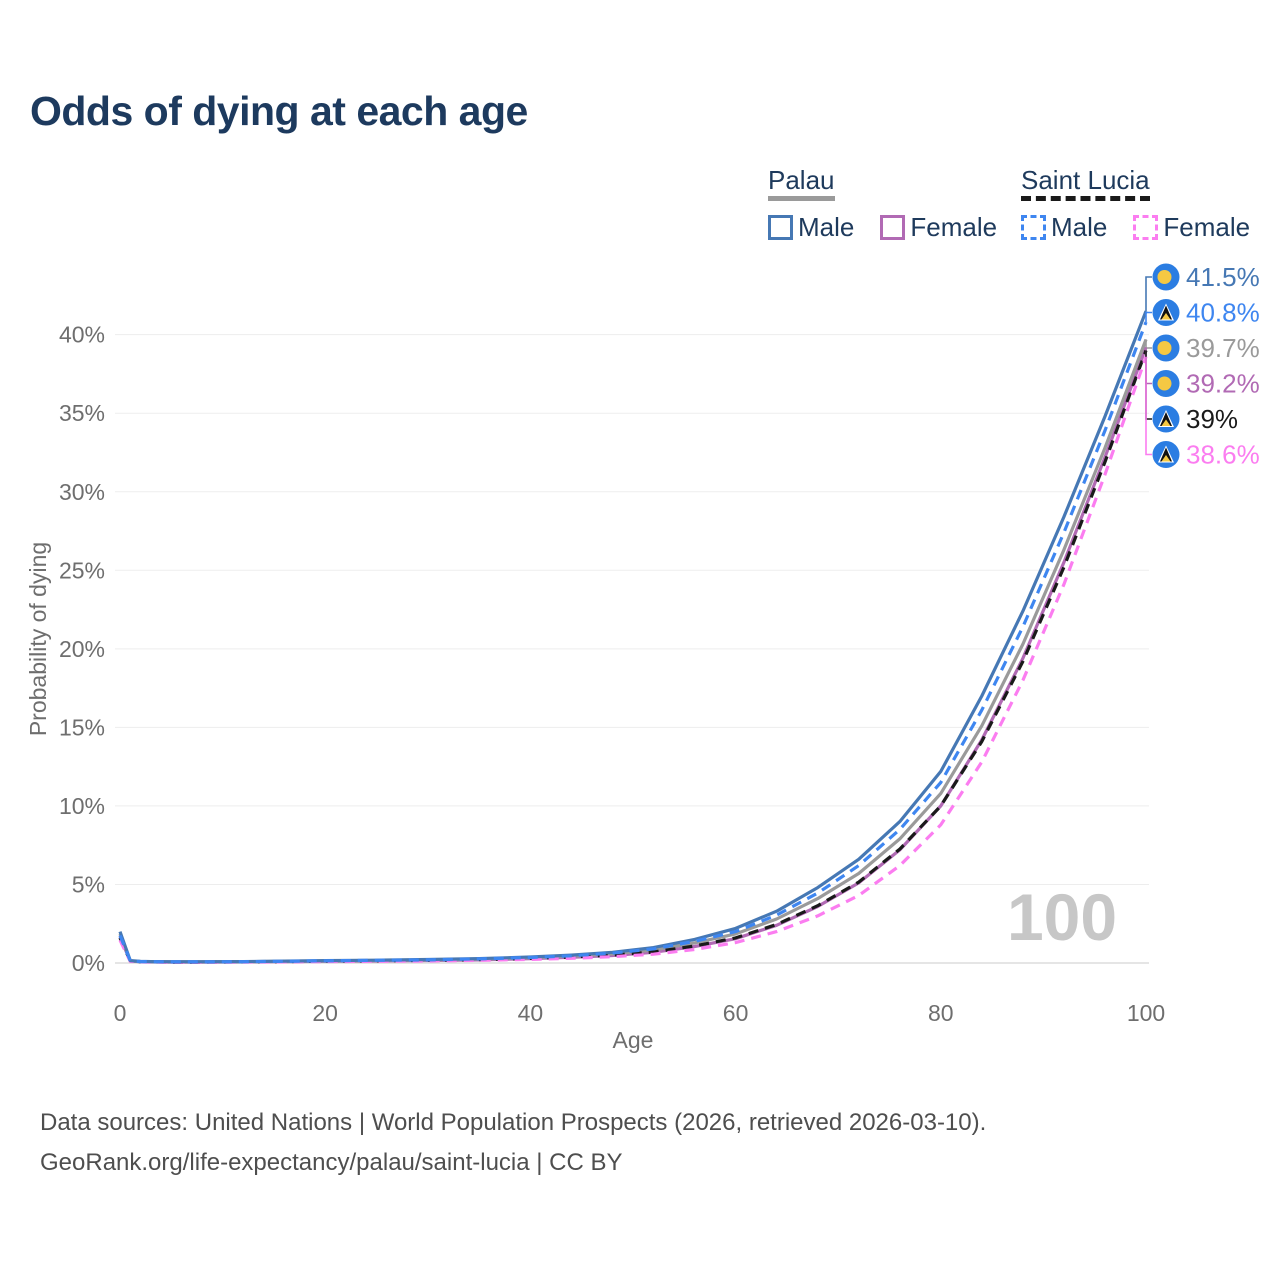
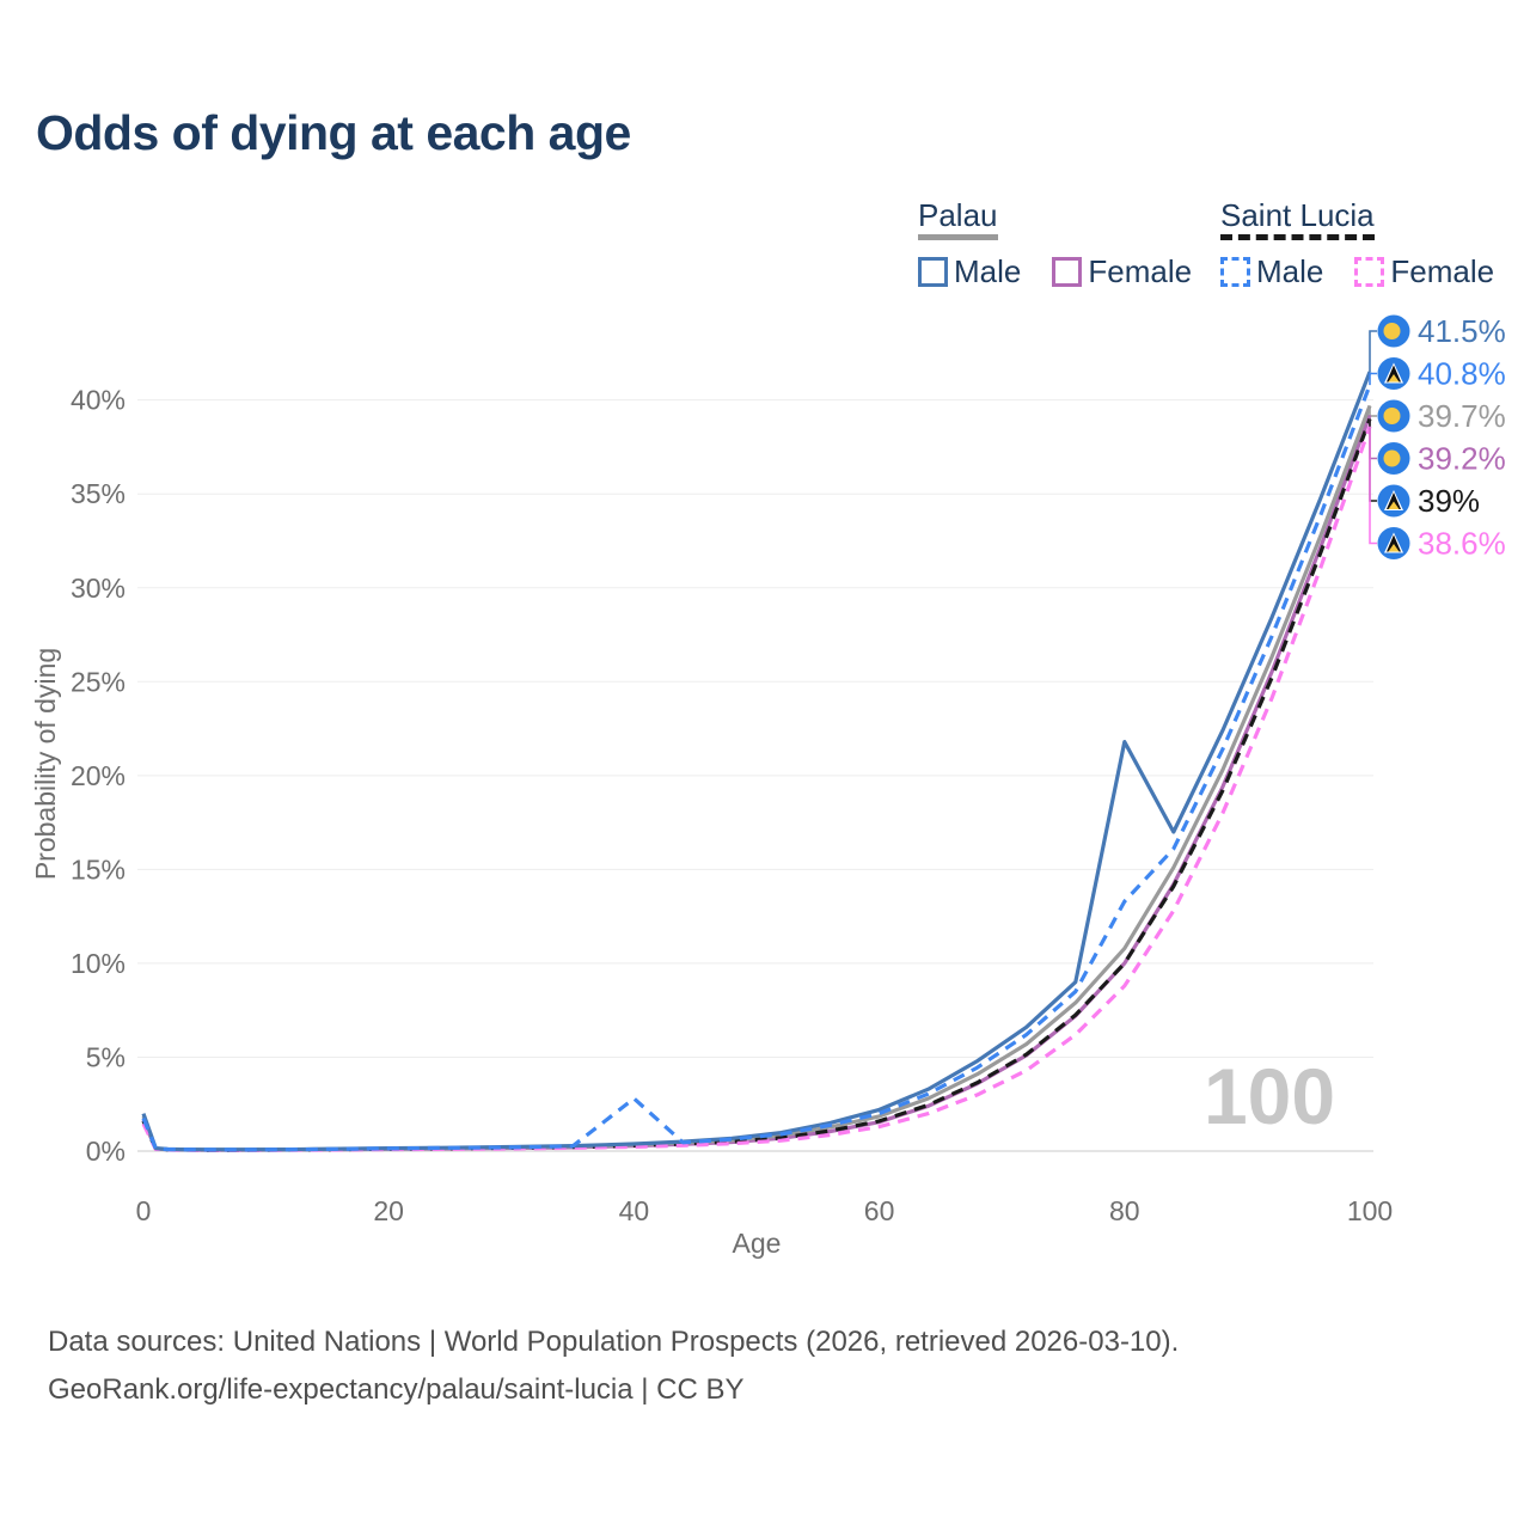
Saint Lucia Male/40: 0.3% -> 2.8%
Palau Male/80: 12.2% -> 21.8%
Saint Lucia Male/80: 11.5% -> 13.3%
